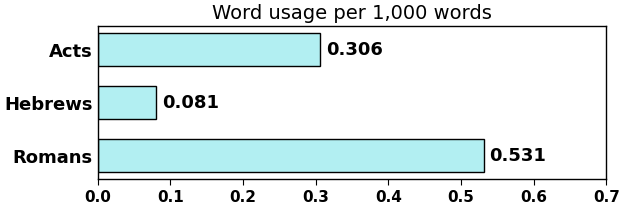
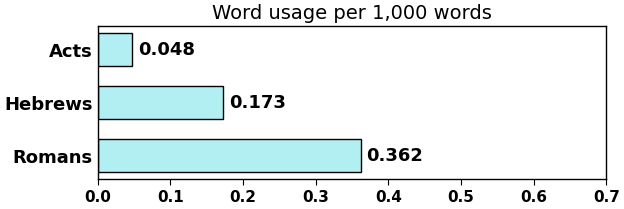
Acts: 0.306 -> 0.048
Hebrews: 0.081 -> 0.173
Romans: 0.531 -> 0.362
